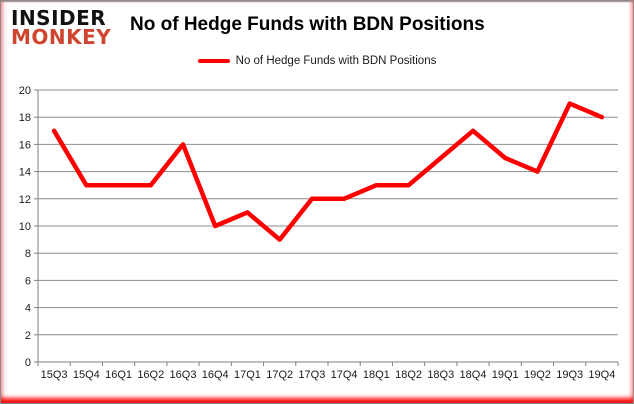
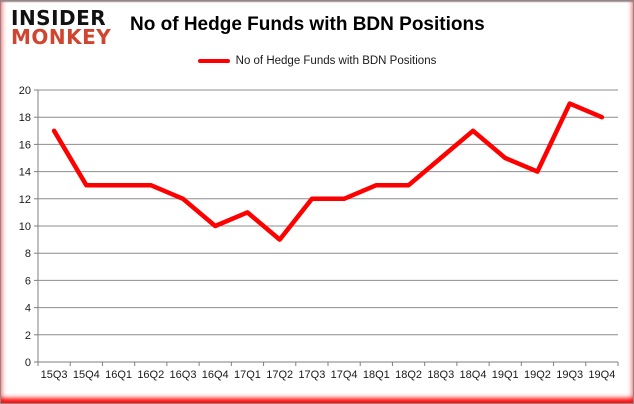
16Q3: 16 -> 12
